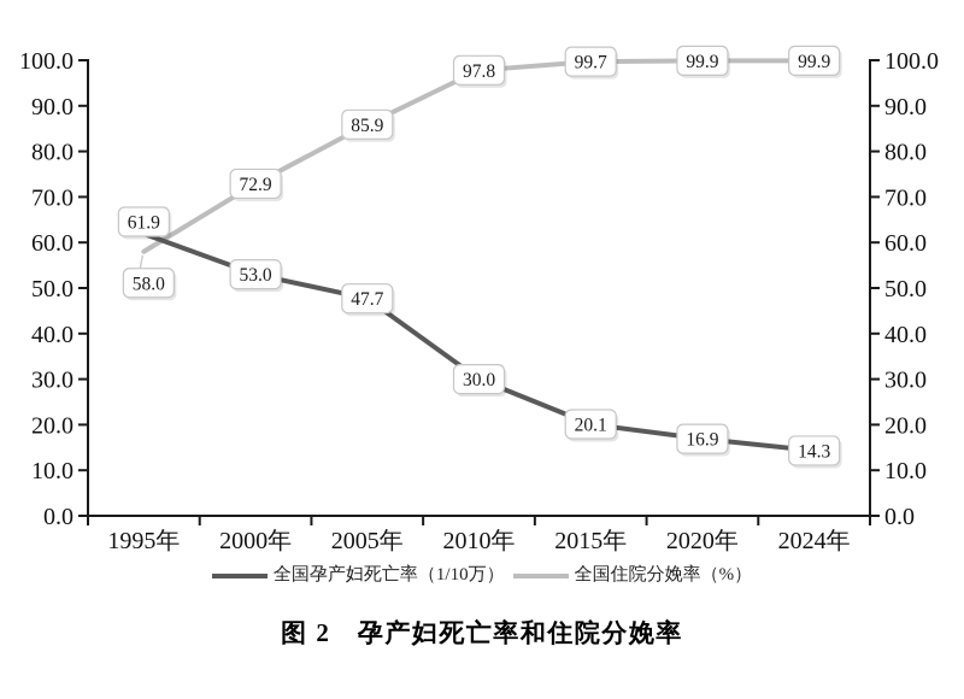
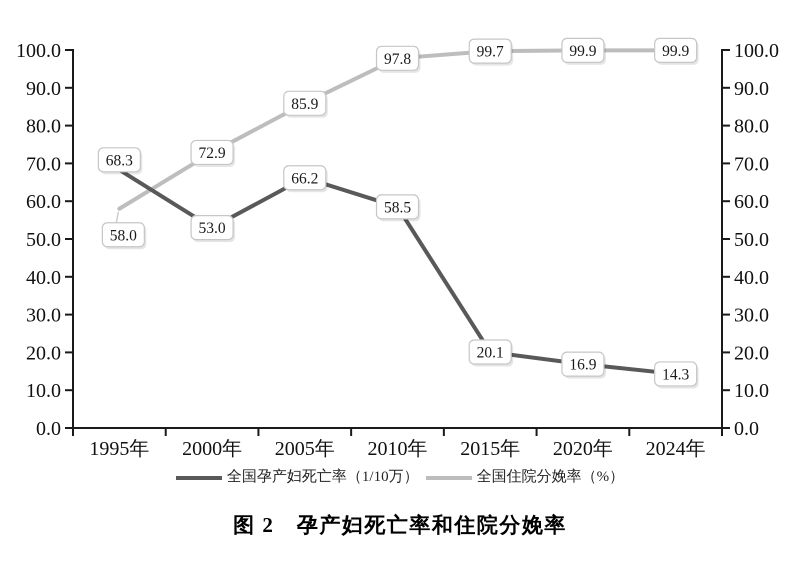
全国孕产妇死亡率（1/10万）/1995年: 61.9 -> 68.3
全国孕产妇死亡率（1/10万）/2005年: 47.7 -> 66.2
全国孕产妇死亡率（1/10万）/2010年: 30.0 -> 58.5
